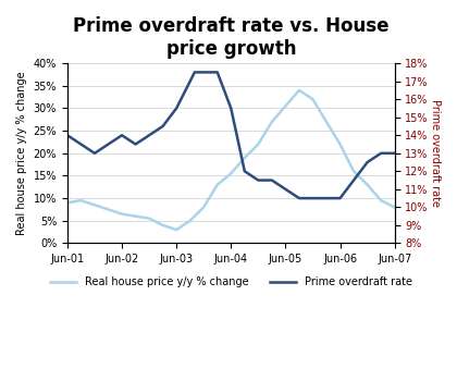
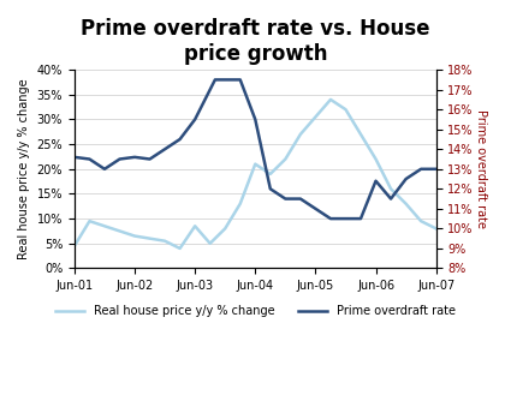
Real house price y/y % change/Jun-01: 9.0% -> 4.5%
Prime overdraft rate/Jun-01: 14.0% -> 13.6%
Prime overdraft rate/Jun-02: 14.0% -> 13.6%
Real house price y/y % change/Jun-03: 3.0% -> 8.5%
Real house price y/y % change/Jun-04: 15.5% -> 21.0%
Prime overdraft rate/Jun-06: 10.5% -> 12.4%
